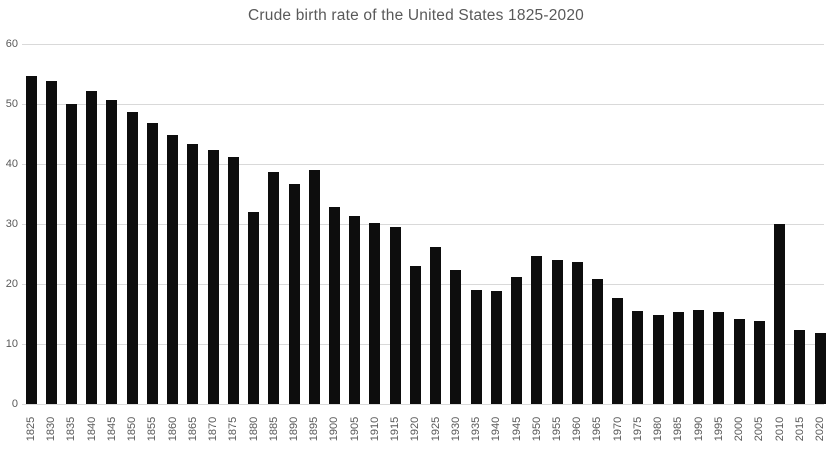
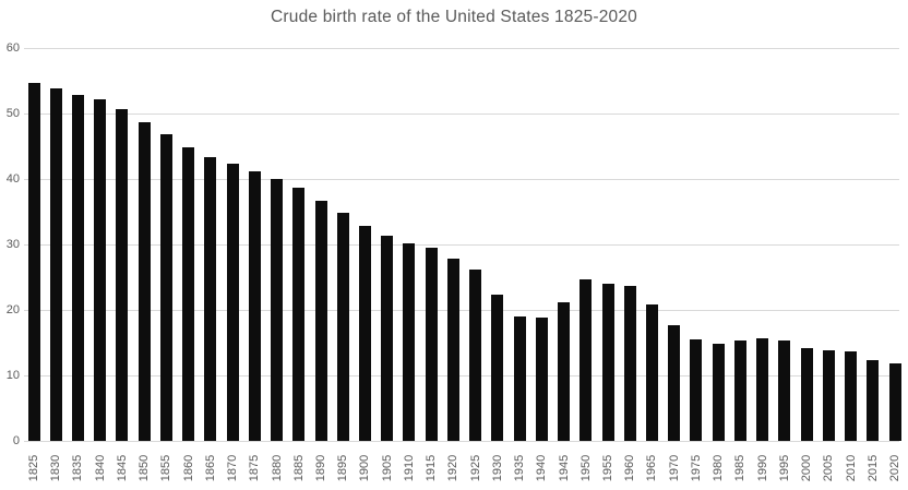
1835: 50 -> 53
1880: 32 -> 40
1895: 39 -> 35
1920: 23 -> 28
2010: 30 -> 14
